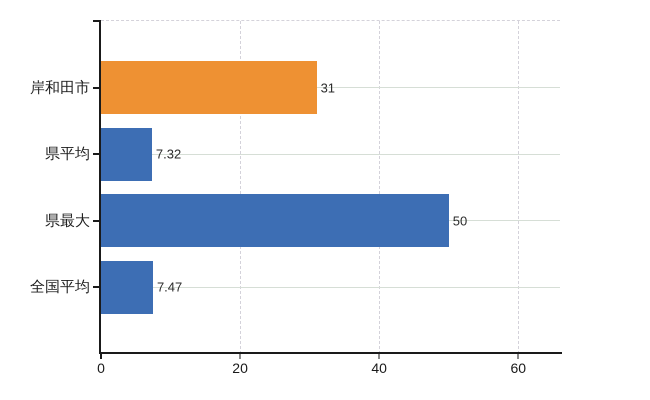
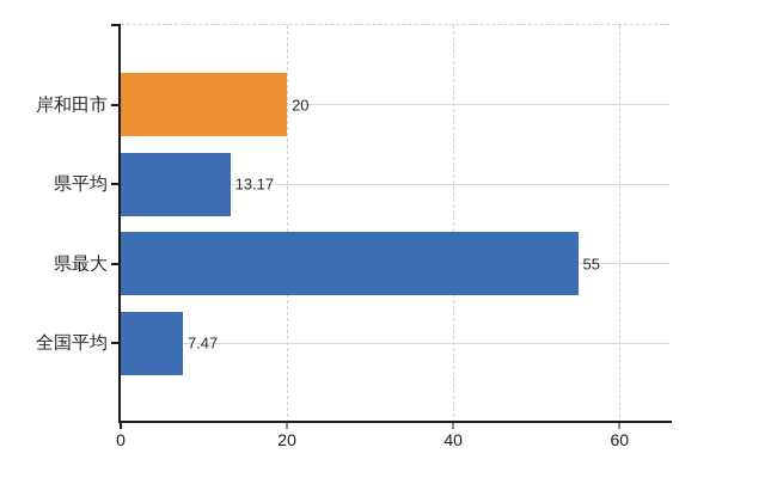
岸和田市: 31 -> 20
県平均: 7.32 -> 13.17
県最大: 50 -> 55
